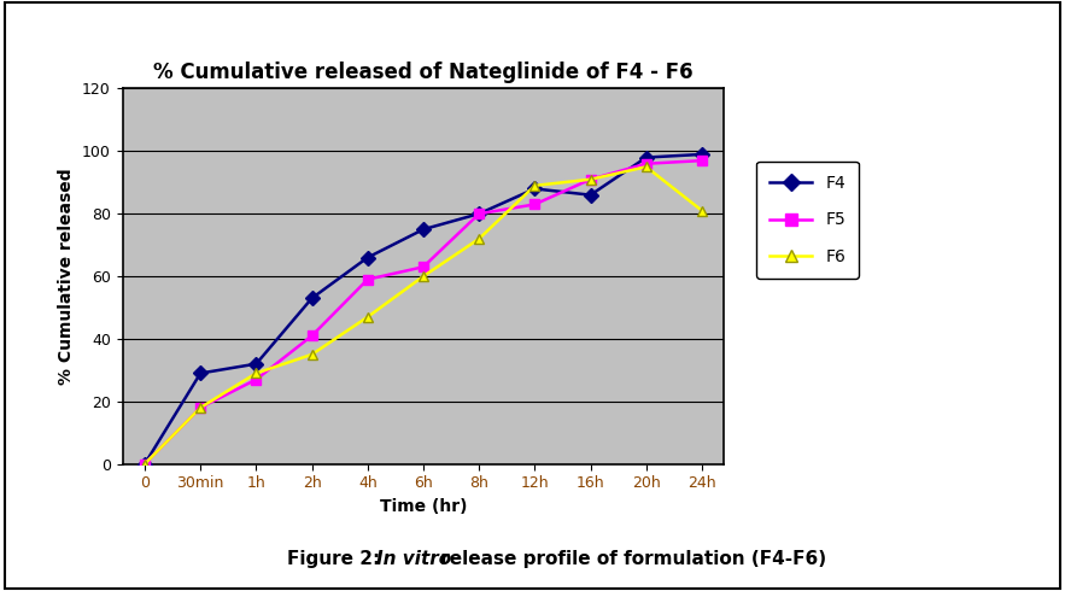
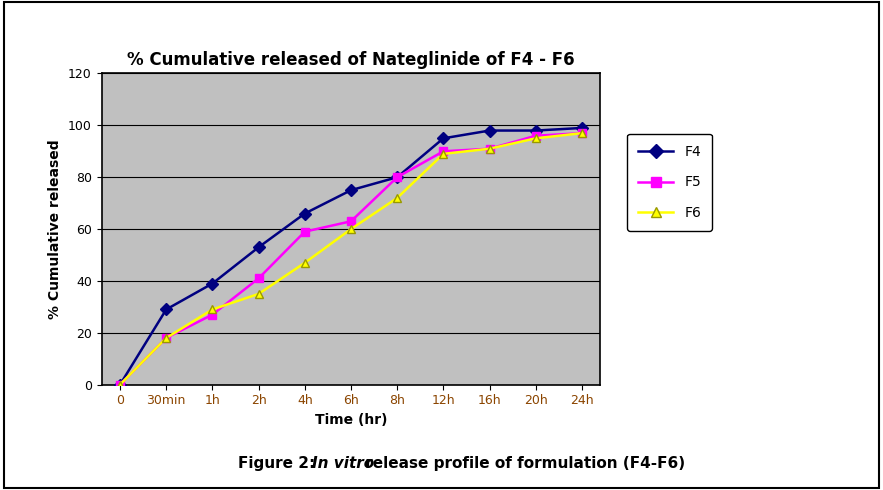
F4/1h: 32 -> 39
F4/12h: 88 -> 95
F5/12h: 83 -> 90
F4/16h: 86 -> 98
F6/24h: 81 -> 97
